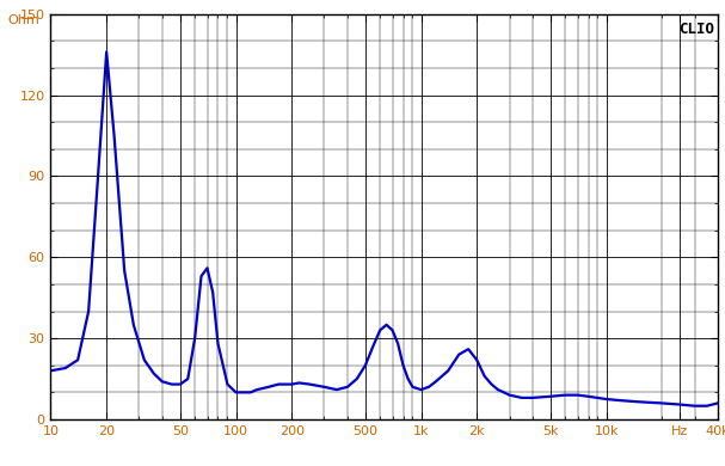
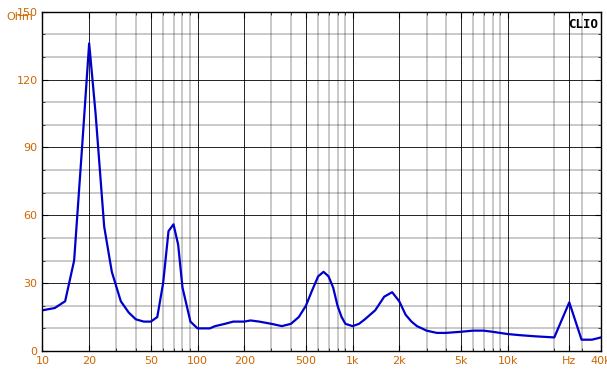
Hz: 5.5 -> 21.5
